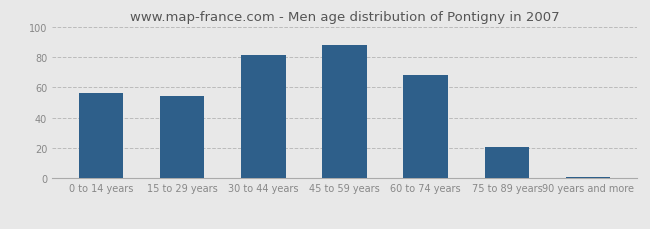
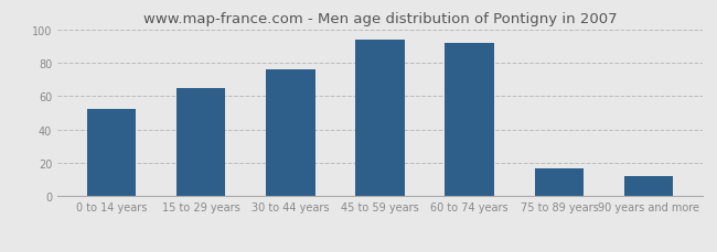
0 to 14 years: 56 -> 52
15 to 29 years: 54 -> 65
30 to 44 years: 81 -> 76
45 to 59 years: 88 -> 94
60 to 74 years: 68 -> 92
75 to 89 years: 21 -> 17
90 years and more: 1 -> 12
